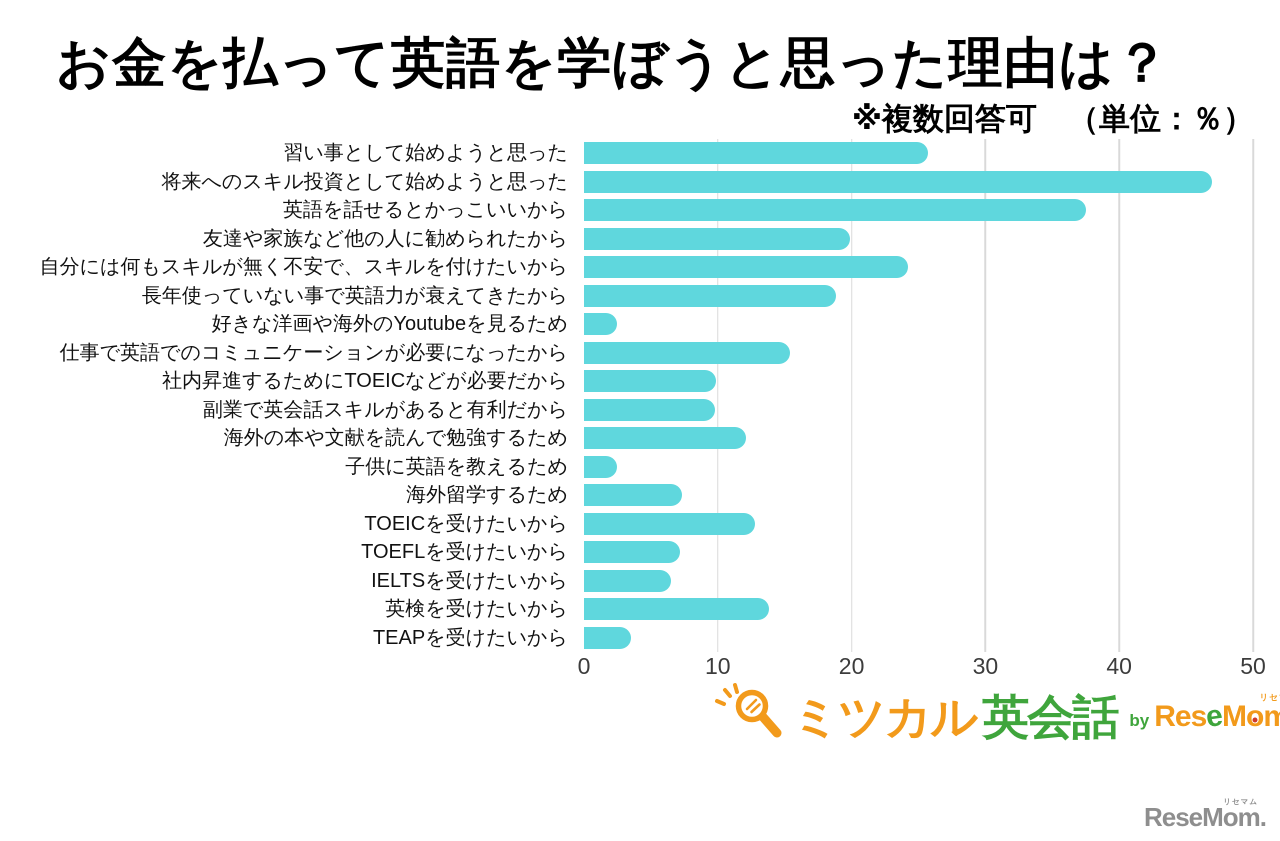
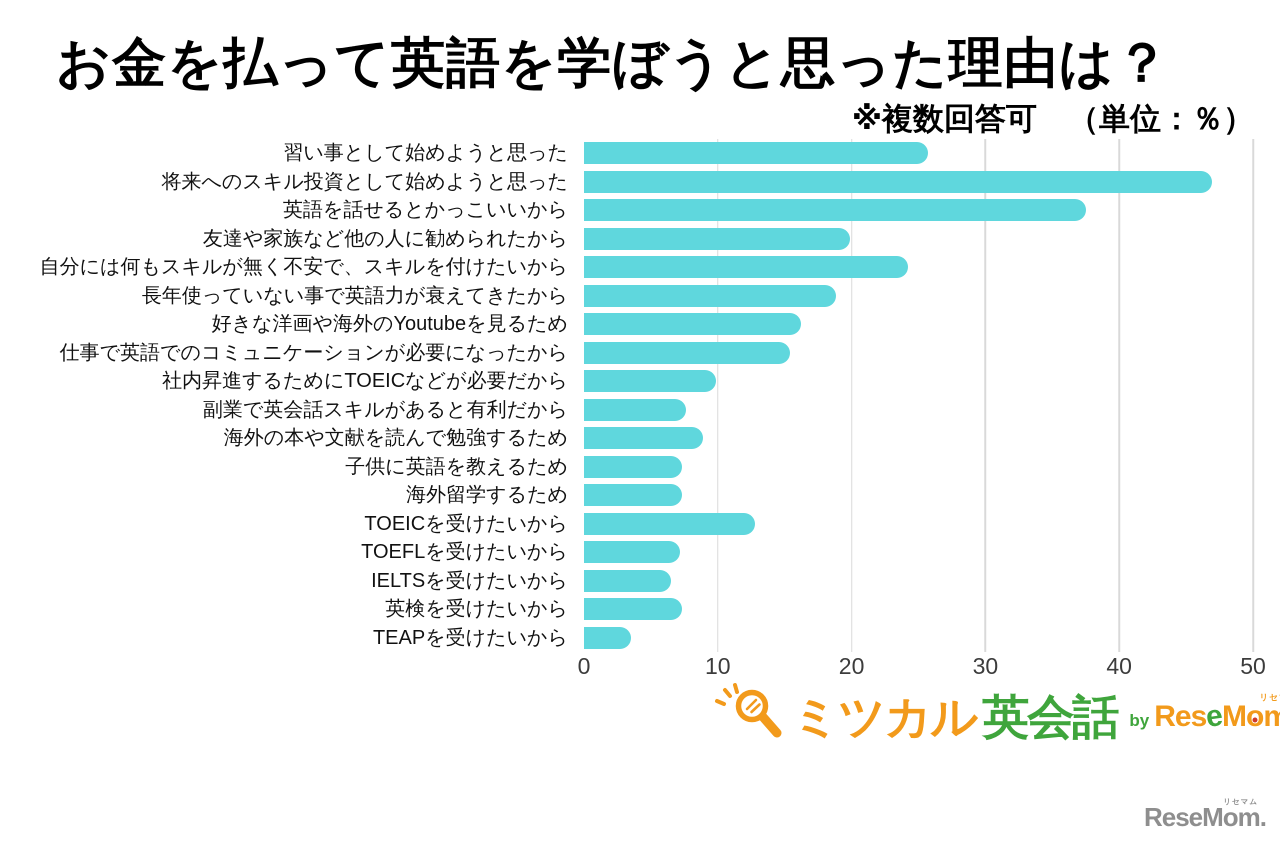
好きな洋画や海外のYoutubeを見るため: 2.5 -> 16.2
副業で英会話スキルがあると有利だから: 9.8 -> 7.6
海外の本や文献を読んで勉強するため: 12.1 -> 8.9
子供に英語を教えるため: 2.5 -> 7.3
英検を受けたいから: 13.8 -> 7.3
